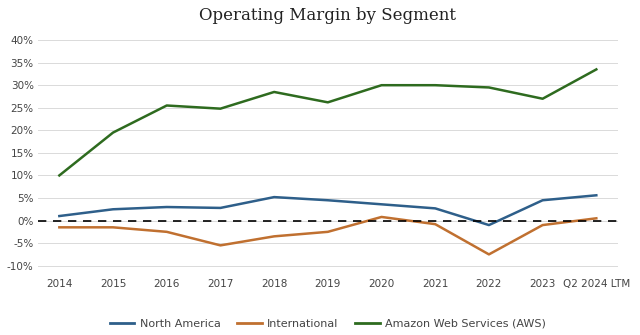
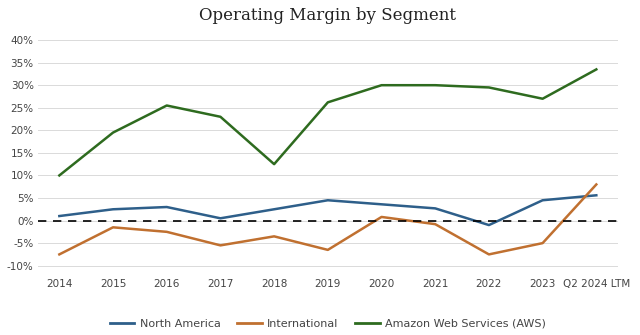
International/2014: -1.5% -> -7.5%
North America/2017: 2.8% -> 0.5%
Amazon Web Services (AWS)/2017: 24.8% -> 23.0%
North America/2018: 5.2% -> 2.5%
Amazon Web Services (AWS)/2018: 28.5% -> 12.5%
International/2019: -2.5% -> -6.5%
International/2023: -1.0% -> -5.0%
International/Q2 2024 LTM: 0.5% -> 8.0%
